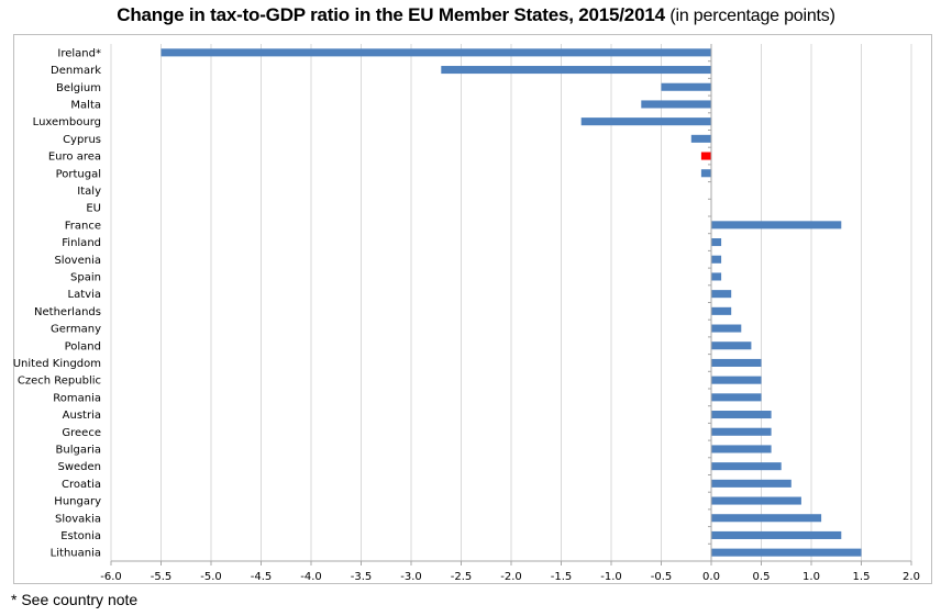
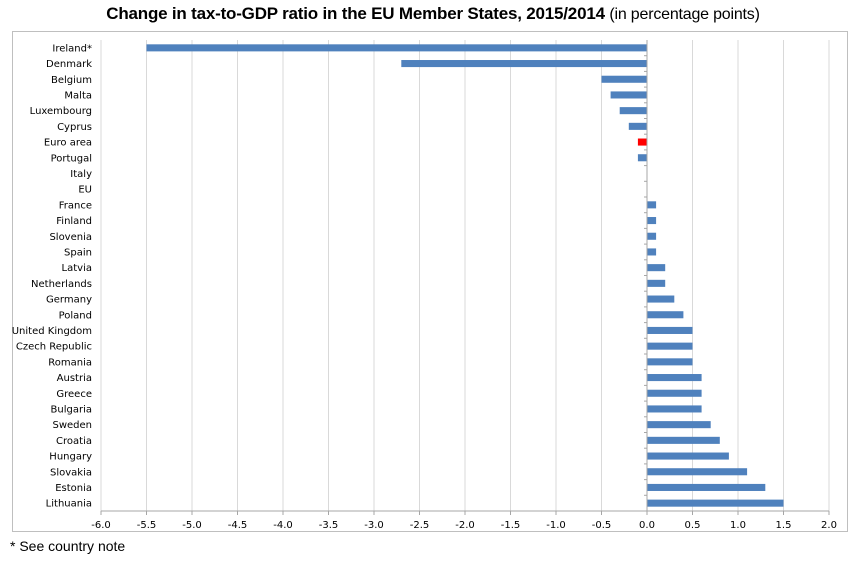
Malta: -0.7 -> -0.4
Luxembourg: -1.3 -> -0.3
France: 1.3 -> 0.1
